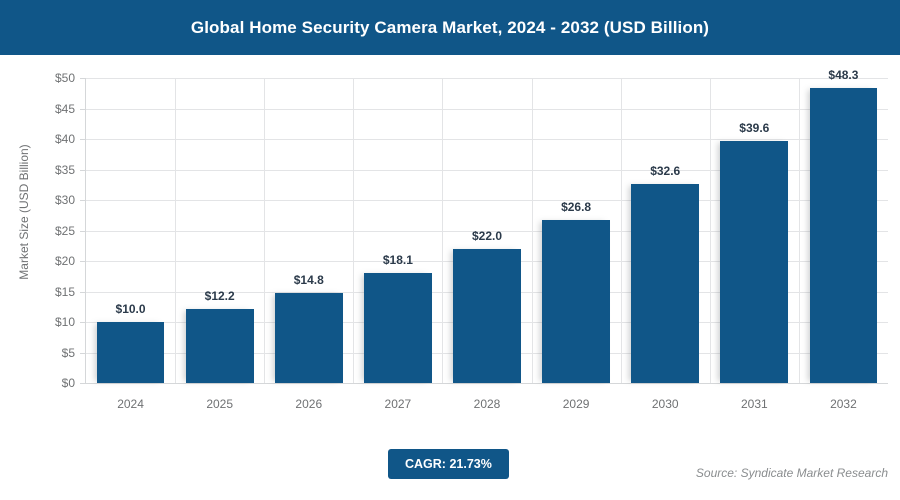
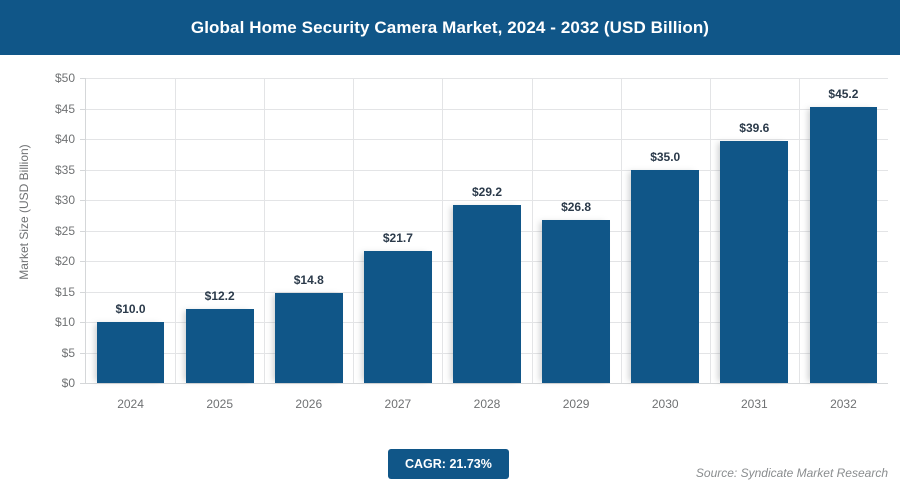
2027: $18.1 -> $21.7
2028: $22.0 -> $29.2
2030: $32.6 -> $35.0
2032: $48.3 -> $45.2
